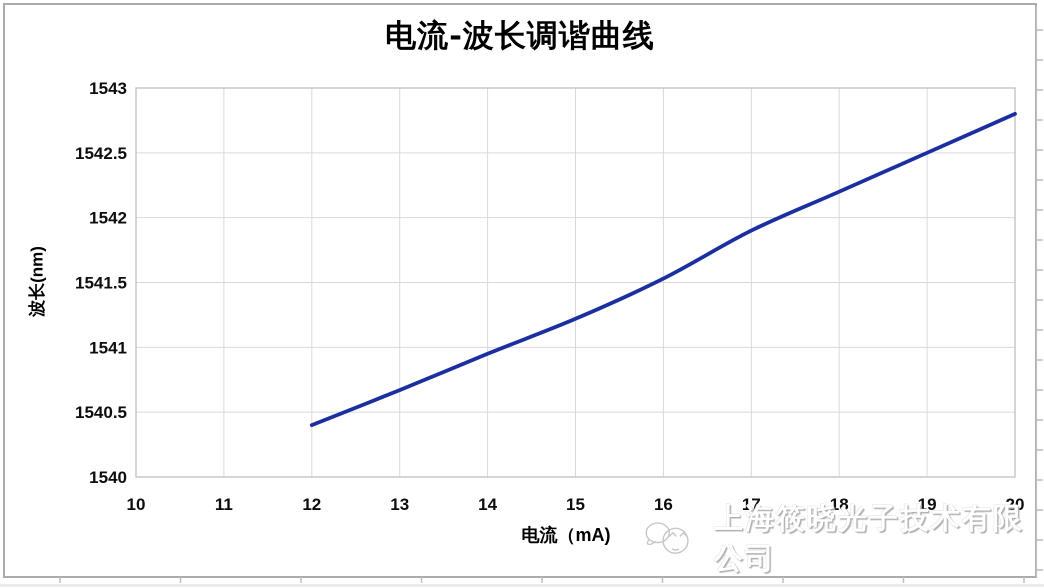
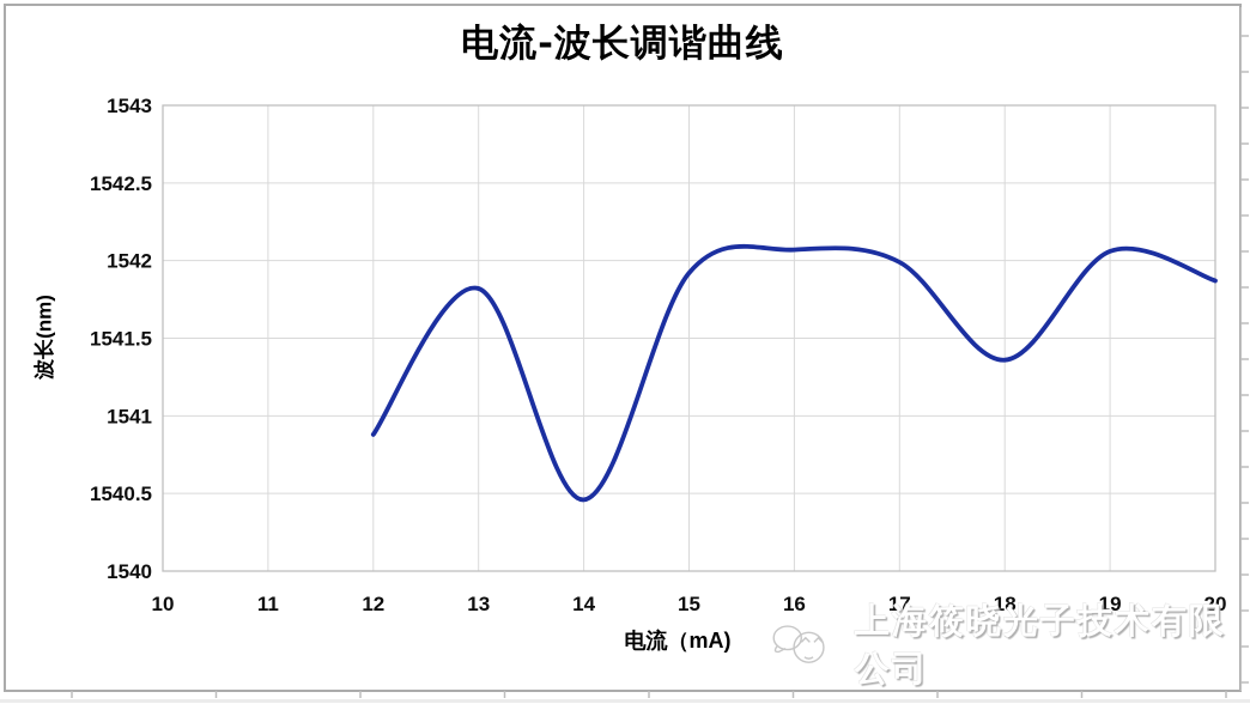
12: 1540.40 -> 1540.88
13: 1540.67 -> 1541.82
14: 1540.95 -> 1540.46
15: 1541.22 -> 1541.92
16: 1541.53 -> 1542.07
17: 1541.90 -> 1541.99
18: 1542.20 -> 1541.36
19: 1542.50 -> 1542.06
20: 1542.80 -> 1541.87
